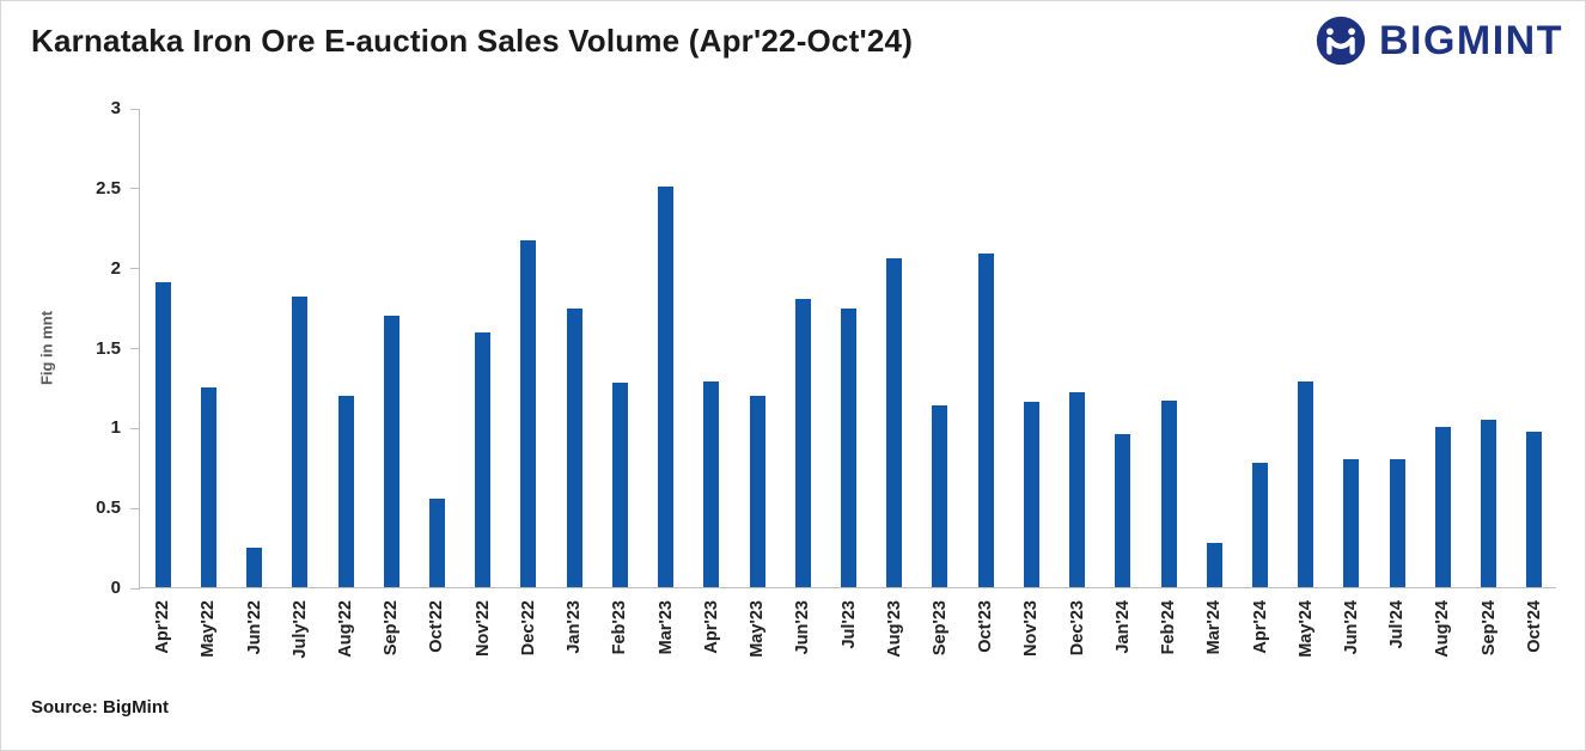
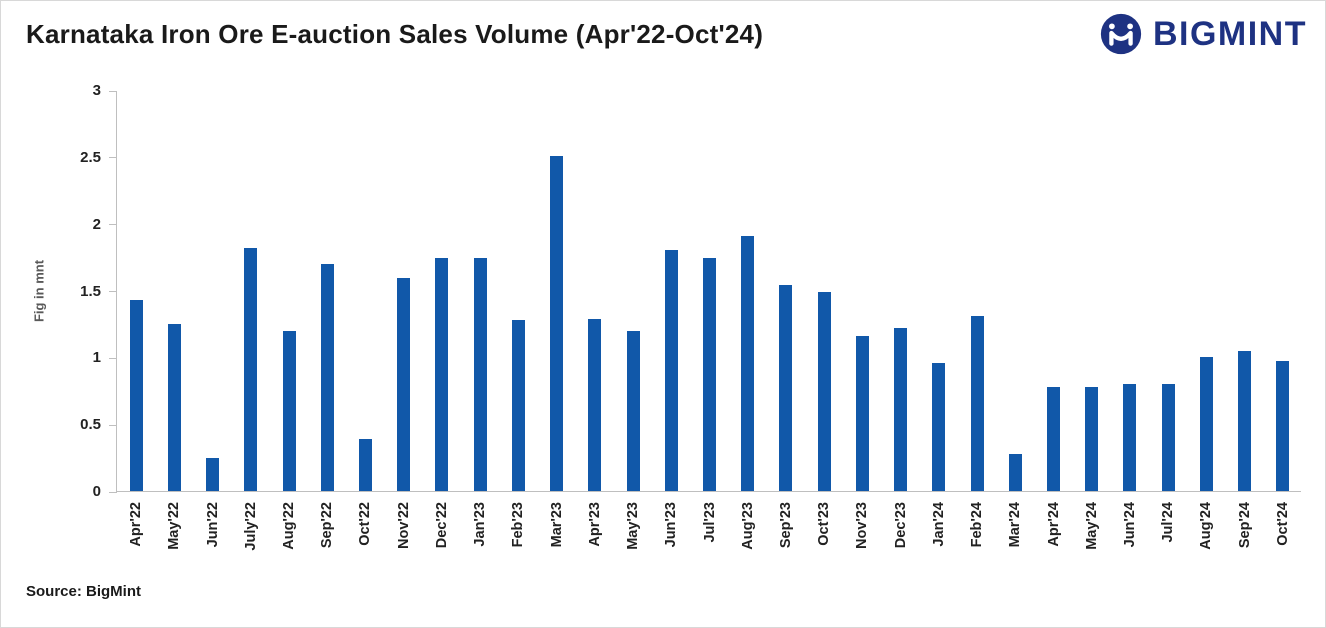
Apr'22: 1.91 -> 1.43
Oct'22: 0.55 -> 0.39
Dec'22: 2.17 -> 1.74
Aug'23: 2.06 -> 1.91
Sep'23: 1.14 -> 1.54
Oct'23: 2.09 -> 1.49
Feb'24: 1.17 -> 1.31
May'24: 1.29 -> 0.78
